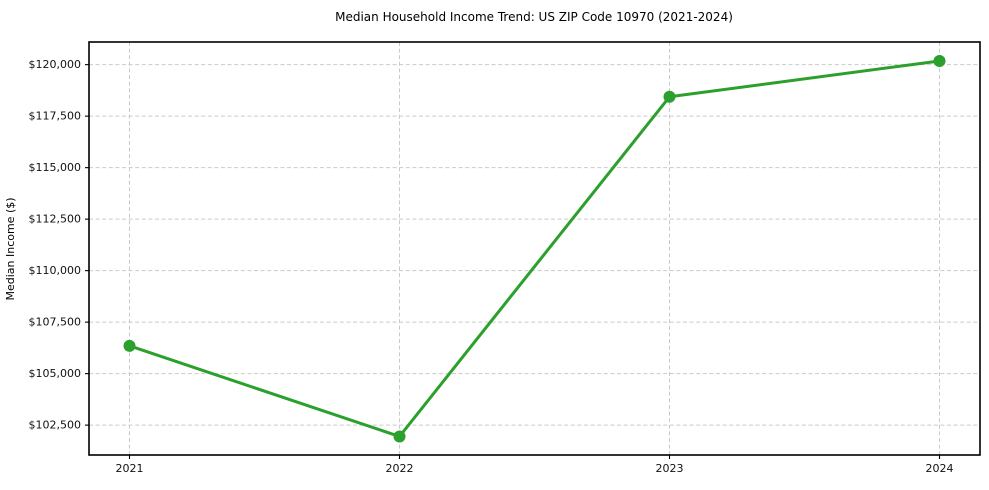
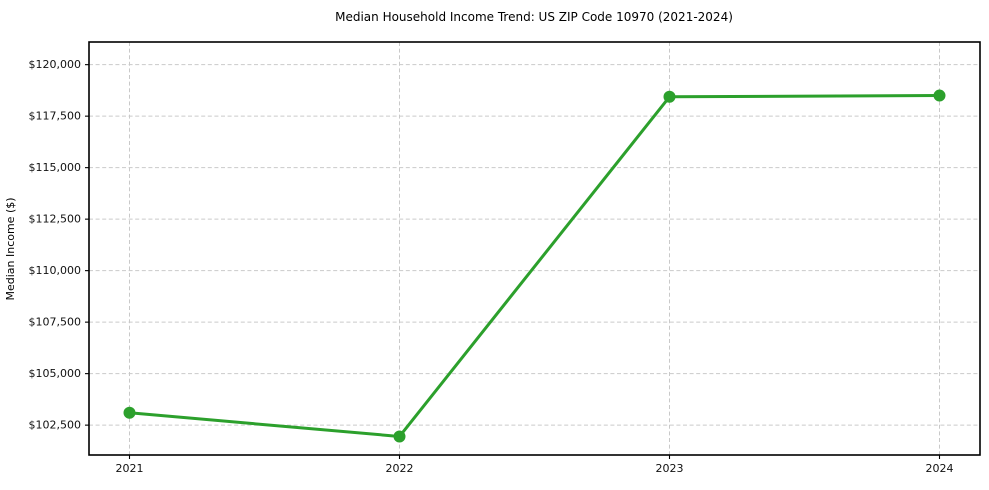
2021: $106400 -> $103100
2024: $120200 -> $118500
